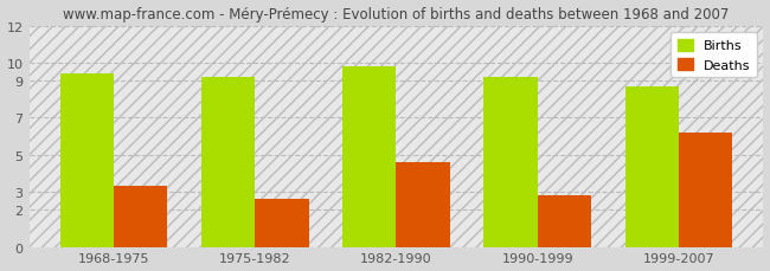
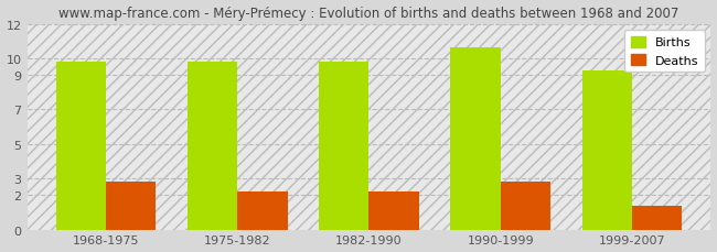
Births/1968-1975: 9.4 -> 9.8
Deaths/1968-1975: 3.3 -> 2.8
Births/1975-1982: 9.2 -> 9.8
Deaths/1975-1982: 2.6 -> 2.2
Deaths/1982-1990: 4.6 -> 2.2
Births/1990-1999: 9.2 -> 10.6
Births/1999-2007: 8.7 -> 9.3
Deaths/1999-2007: 6.2 -> 1.4
